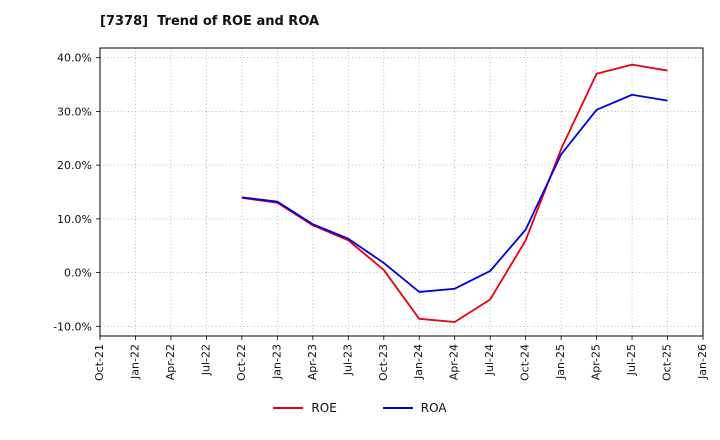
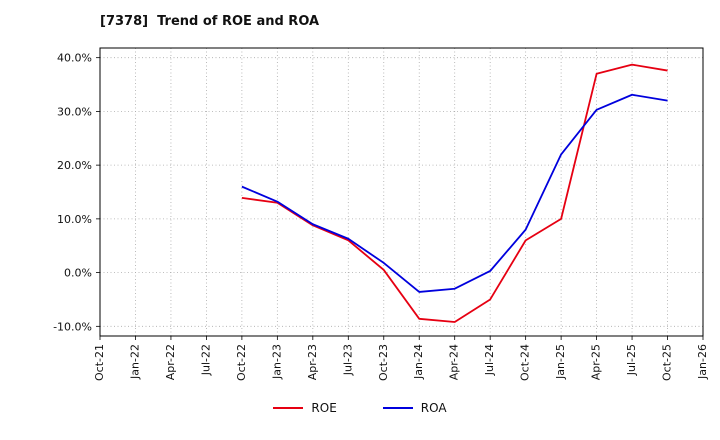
ROA/Oct-22: 14% -> 16%
ROE/Jan-25: 23% -> 10%
